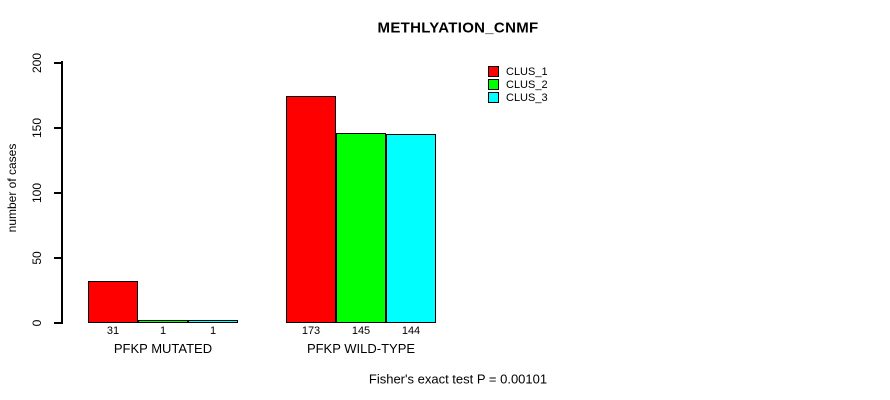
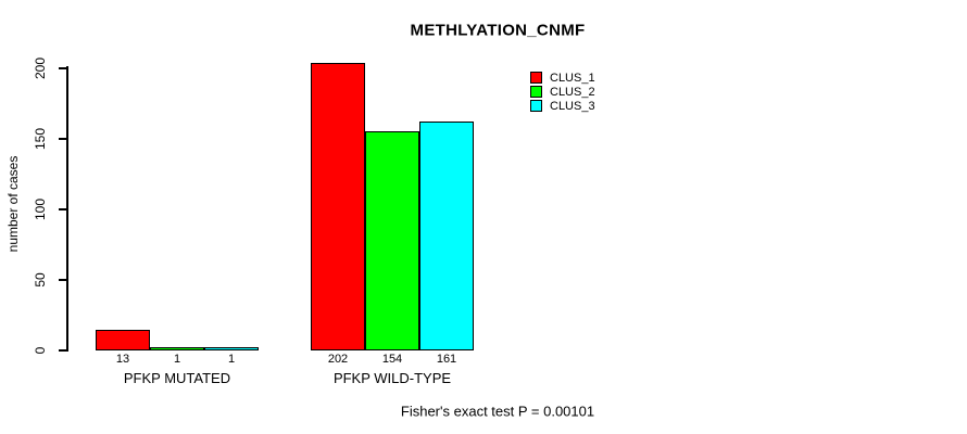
CLUS_1/PFKP MUTATED: 31 -> 13
CLUS_1/PFKP WILD-TYPE: 173 -> 202
CLUS_2/PFKP WILD-TYPE: 145 -> 154
CLUS_3/PFKP WILD-TYPE: 144 -> 161
